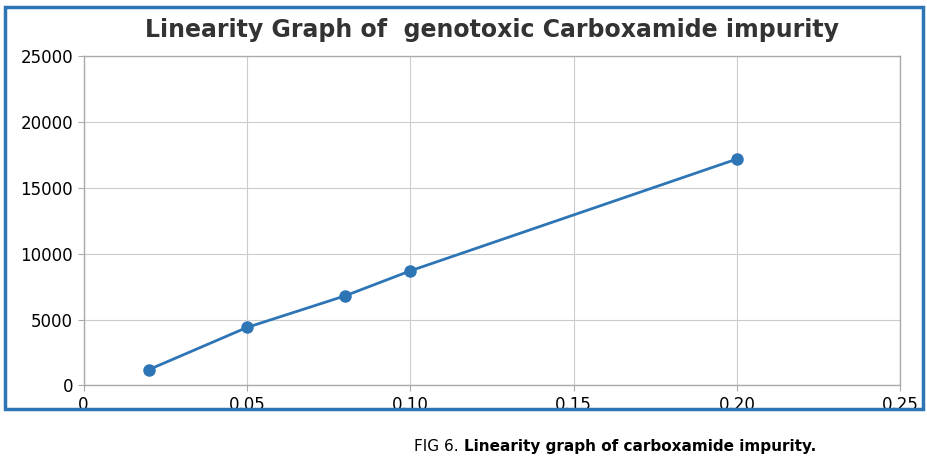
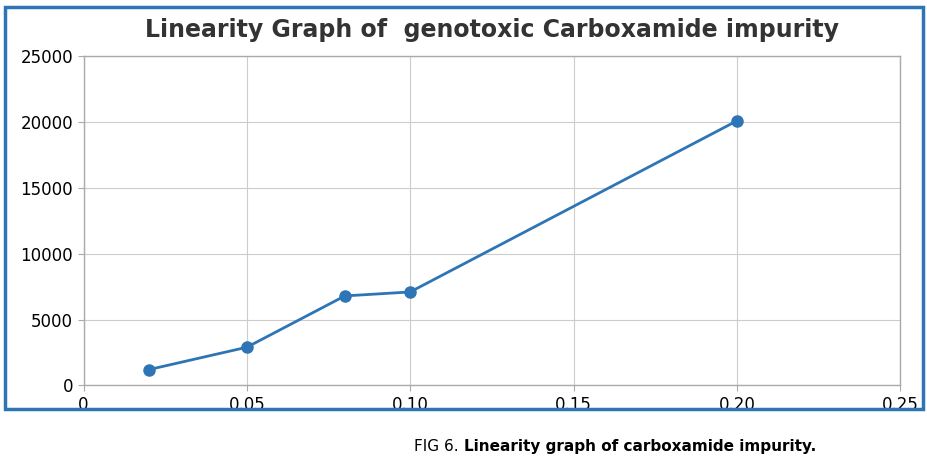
0.05: 4400 -> 2900
0.10: 8700 -> 7100
0.20: 17200 -> 20100
